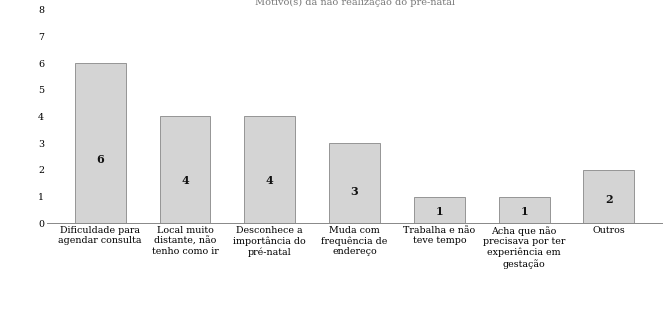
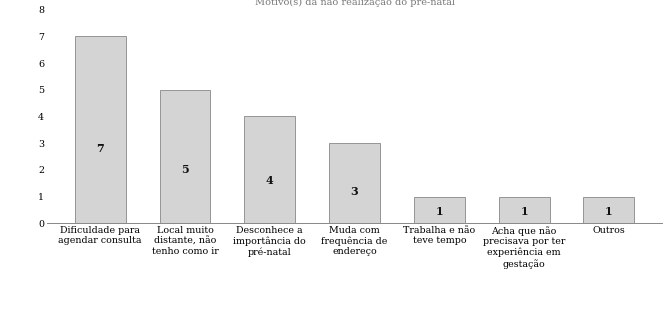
Dificuldade para agendar consulta: 6 -> 7
Local muito distante, não tenho como ir: 4 -> 5
Outros: 2 -> 1
